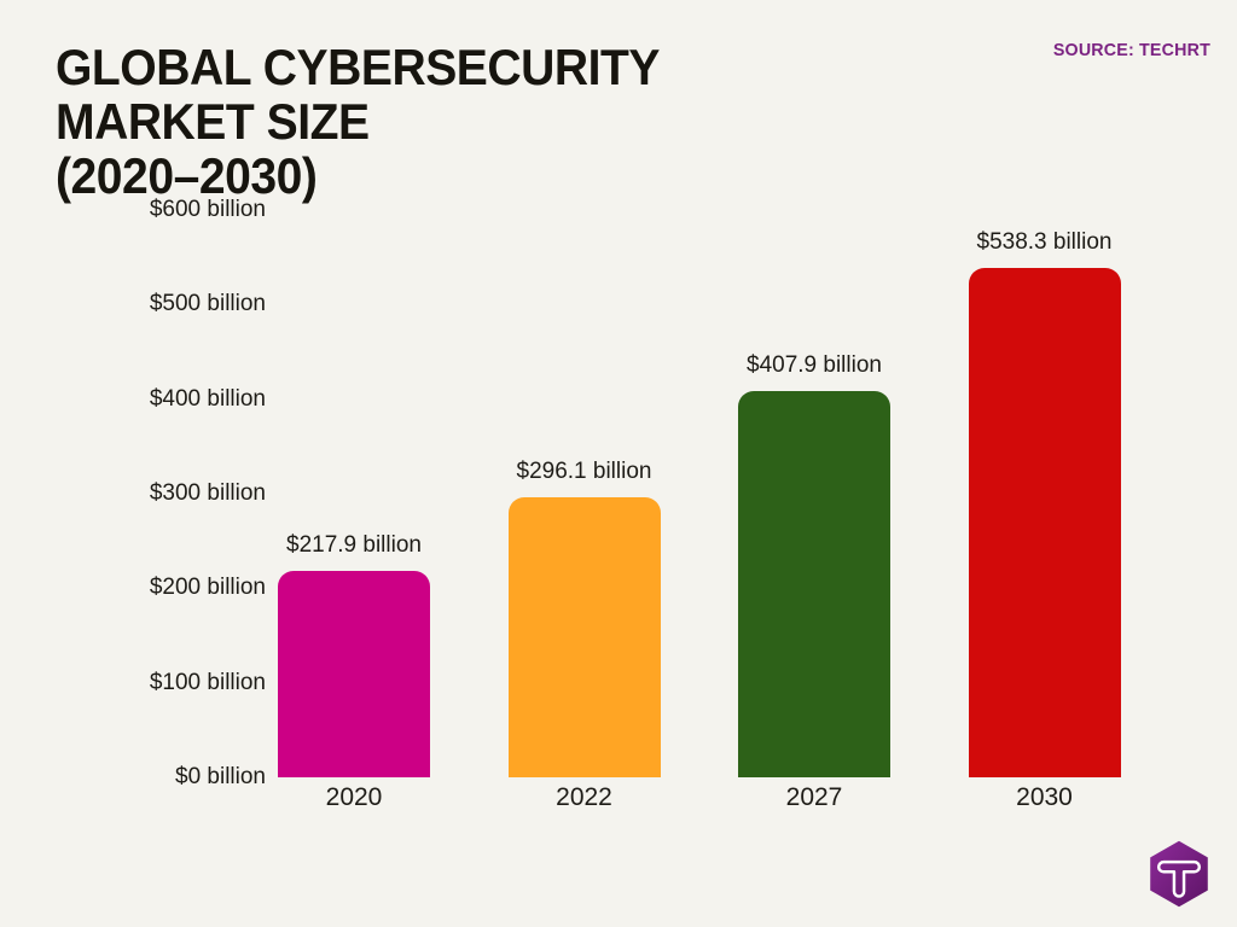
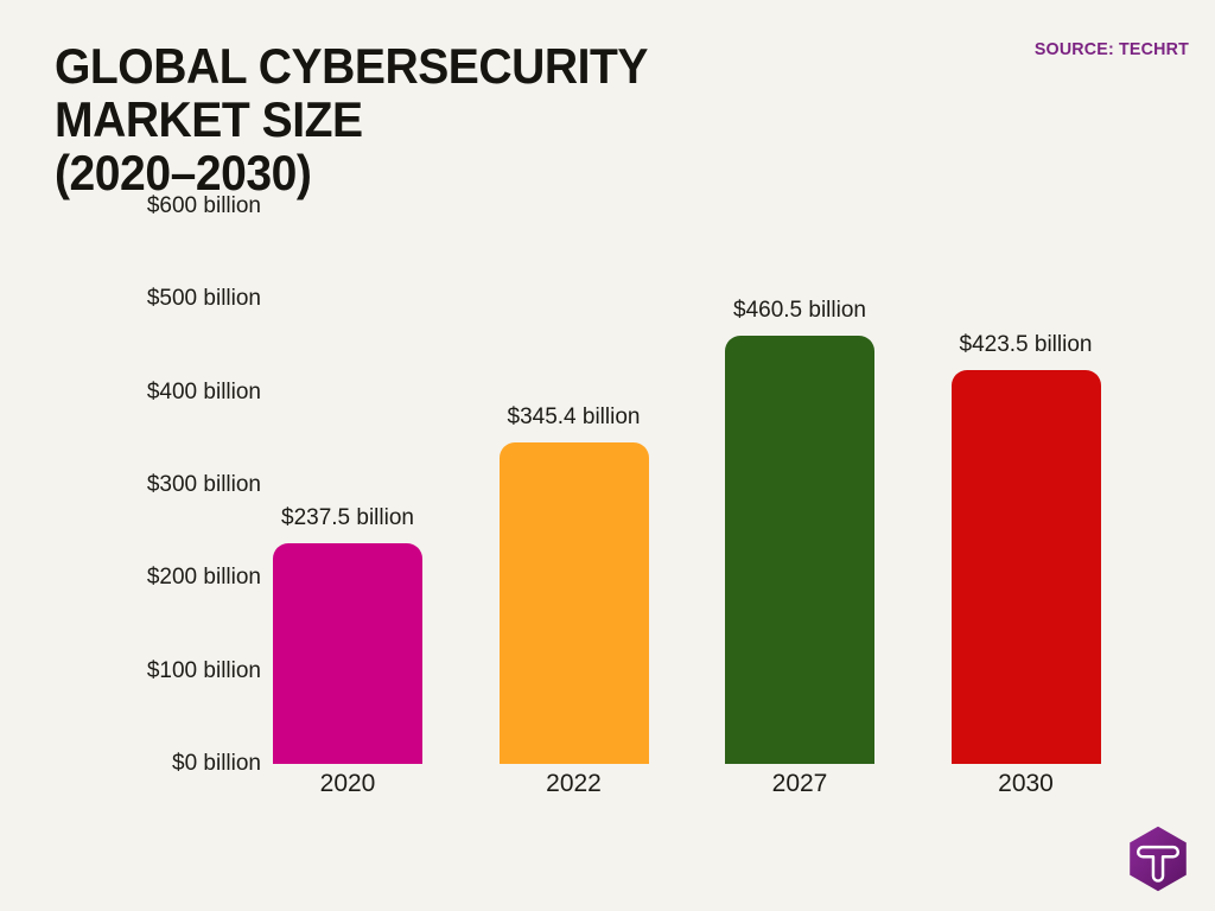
2020: $217.9 -> $237.5
2022: $296.1 -> $345.4
2027: $407.9 -> $460.5
2030: $538.3 -> $423.5
